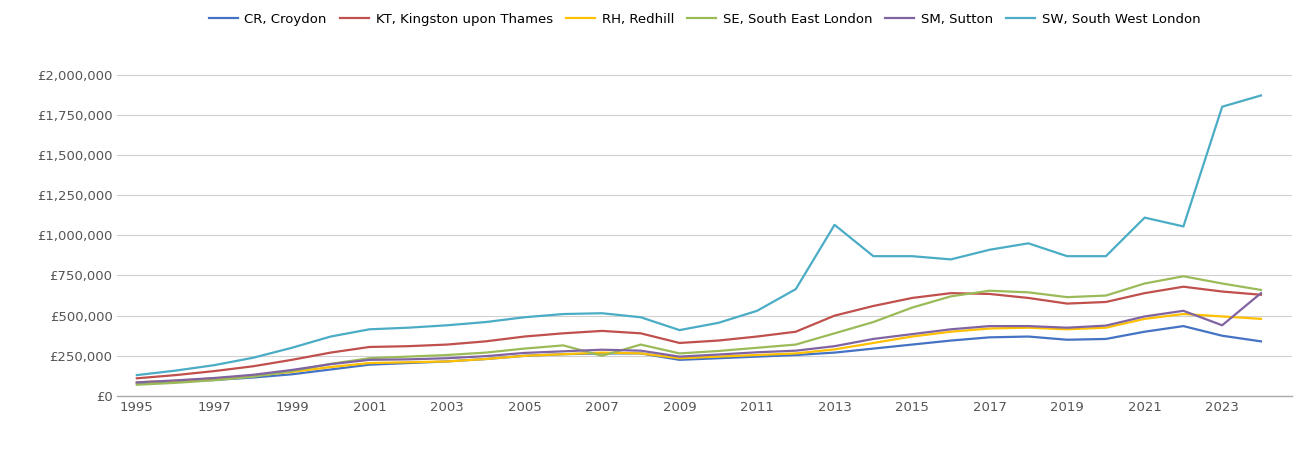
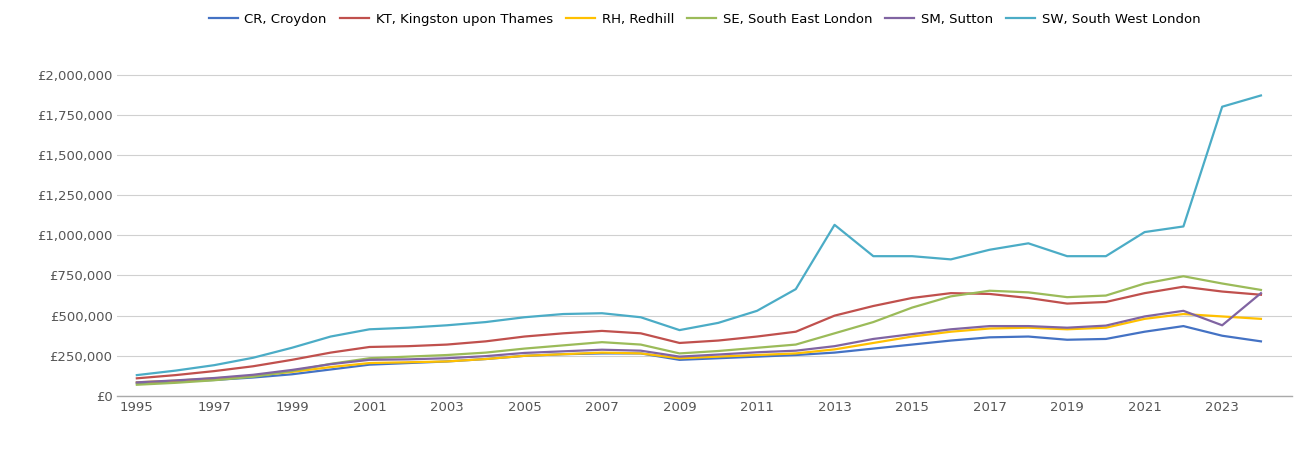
SE, South East London/2007: £250,000 -> £340,000
SW, South West London/2021: £1,110,000 -> £1,020,000
